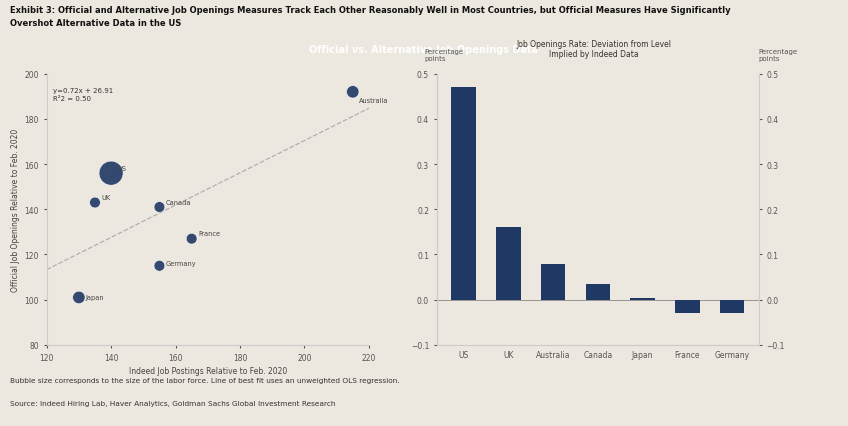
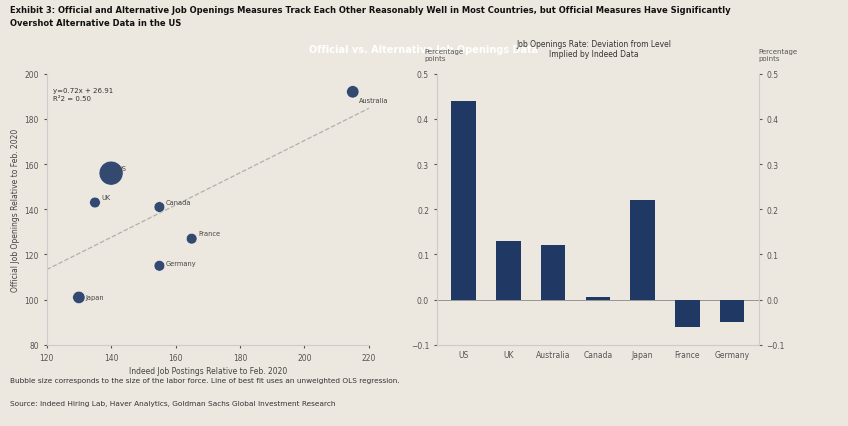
US: 0.470 -> 0.440
UK: 0.160 -> 0.130
Australia: 0.080 -> 0.120
Canada: 0.035 -> 0.005
Japan: 0.003 -> 0.220
France: -0.030 -> -0.060
Germany: -0.030 -> -0.050
